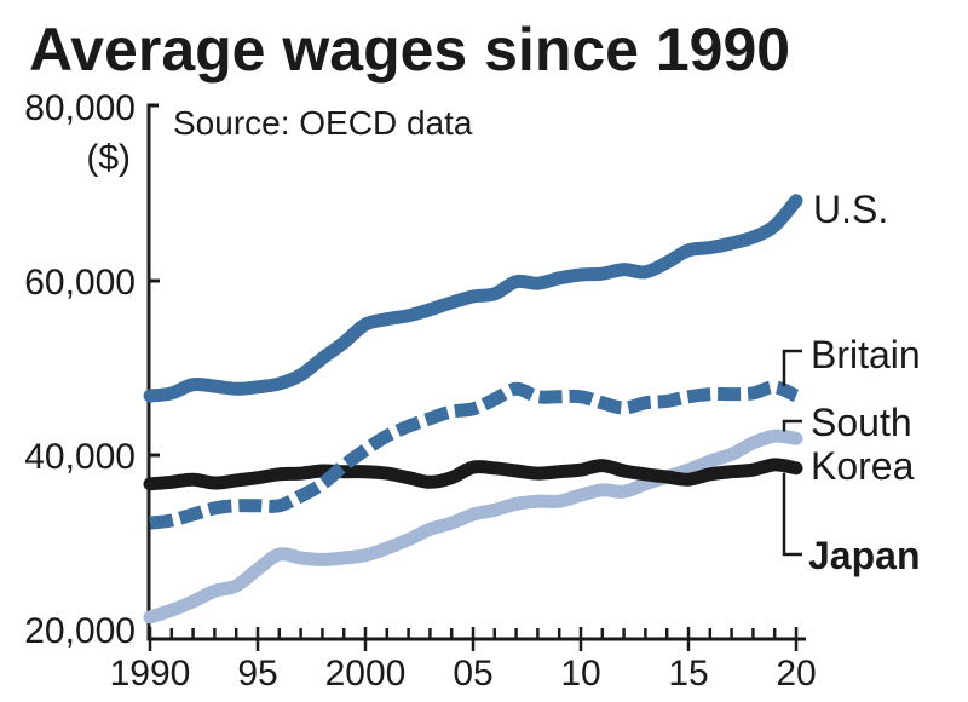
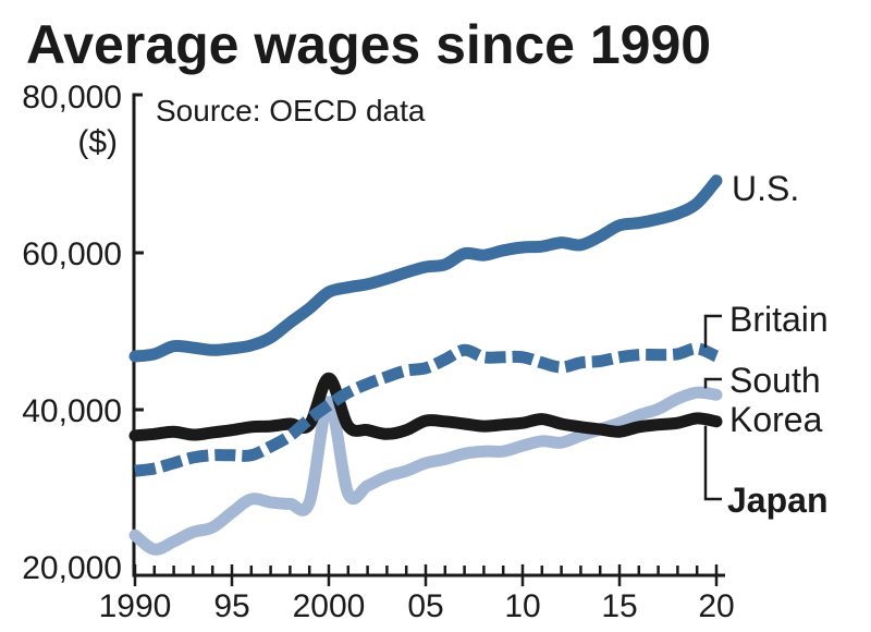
South Korea/1990: 21000 -> 24000
South Korea/2000: 28000 -> 41000
Japan/2000: 38000 -> 44000
